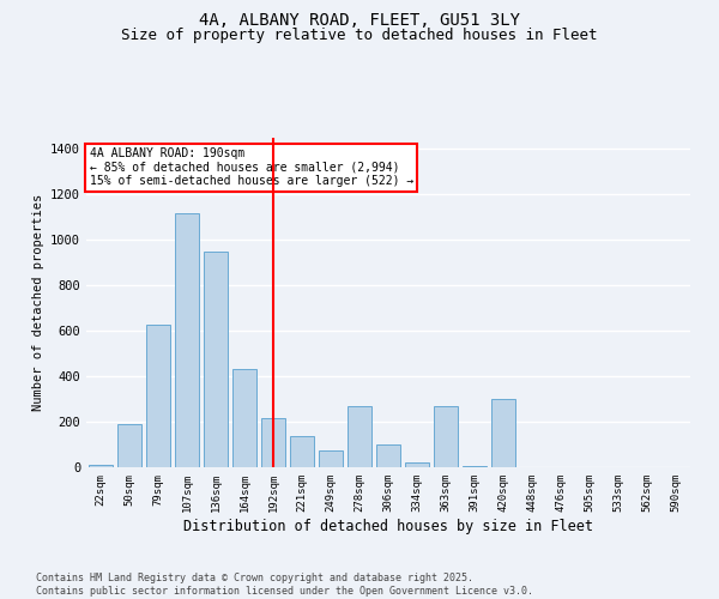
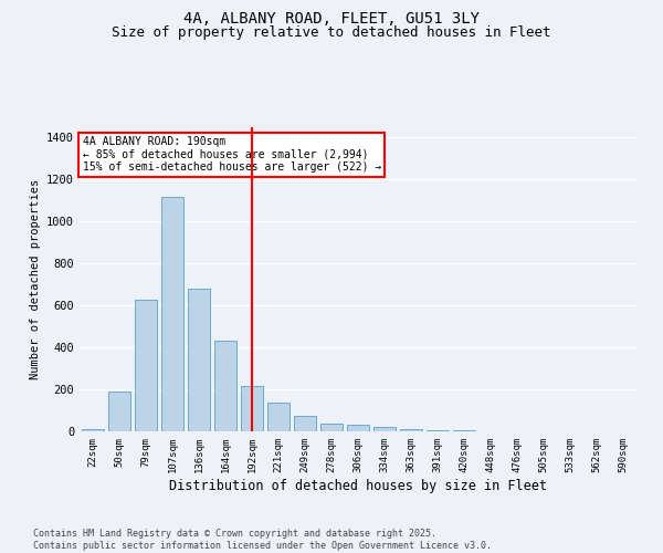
136sqm: 950 -> 680
278sqm: 270 -> 40
306sqm: 100 -> 30
363sqm: 270 -> 10
420sqm: 300 -> 0
